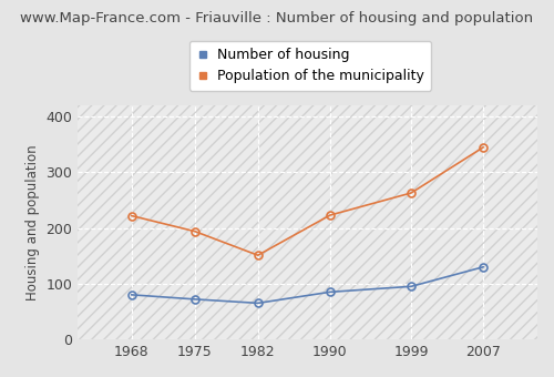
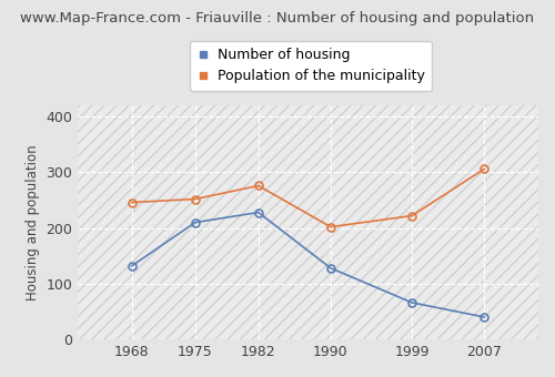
Number of housing/1968: 80 -> 132
Population of the municipality/1968: 222 -> 246
Number of housing/1975: 72 -> 210
Population of the municipality/1975: 194 -> 252
Number of housing/1982: 65 -> 228
Population of the municipality/1982: 151 -> 276
Number of housing/1990: 85 -> 128
Population of the municipality/1990: 223 -> 202
Number of housing/1999: 95 -> 66
Population of the municipality/1999: 263 -> 222
Number of housing/2007: 130 -> 40
Population of the municipality/2007: 345 -> 306
